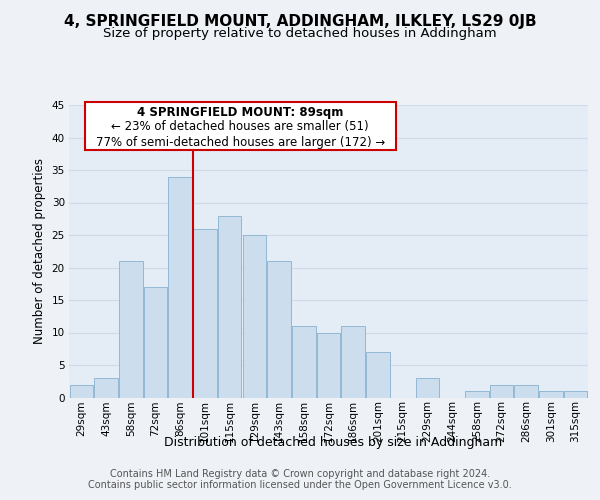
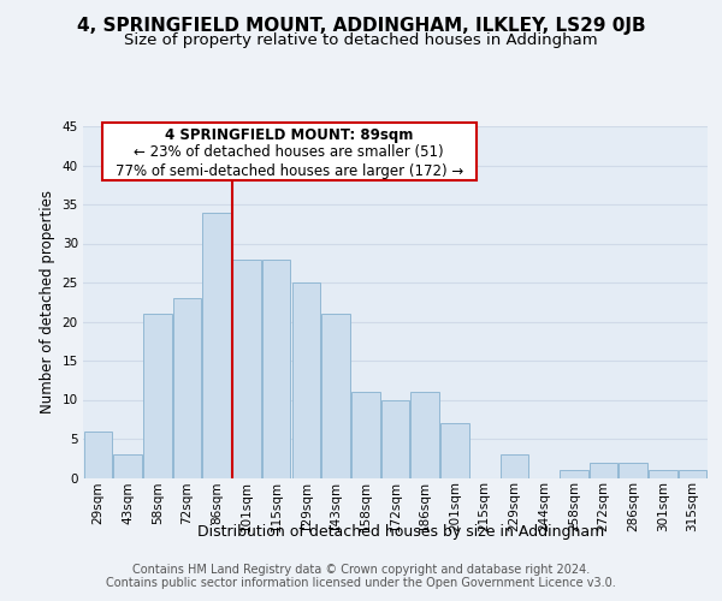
29sqm: 2 -> 6
72sqm: 17 -> 23
101sqm: 26 -> 28
